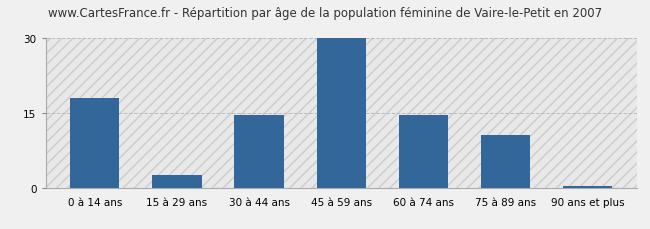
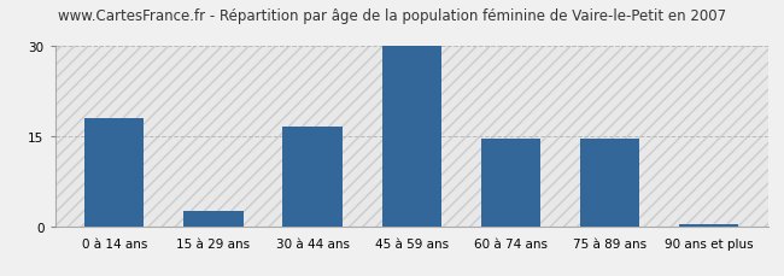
30 à 44 ans: 14.5 -> 16.5
75 à 89 ans: 10.5 -> 14.5
